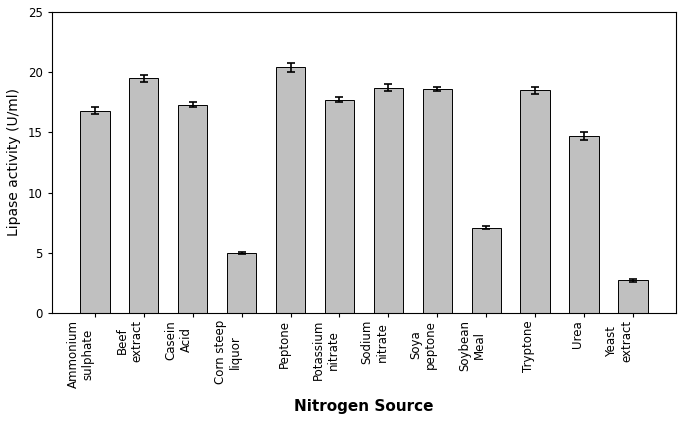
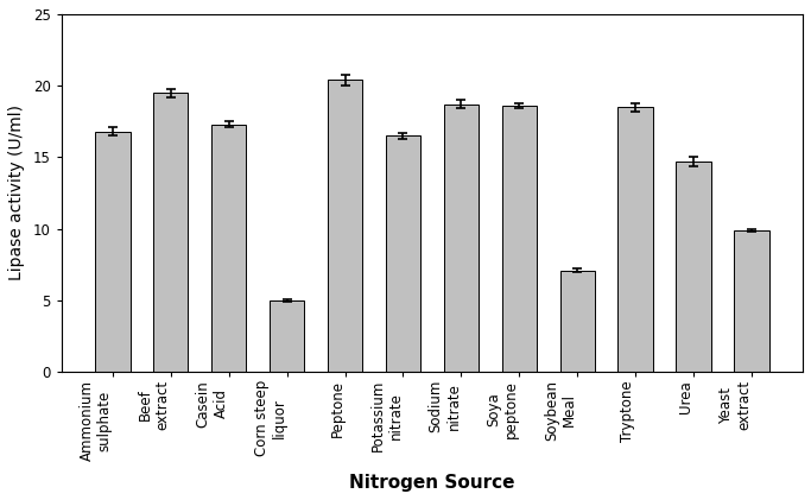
Potassium nitrate: 17.7 -> 16.5
Yeast extract: 2.7 -> 9.9
